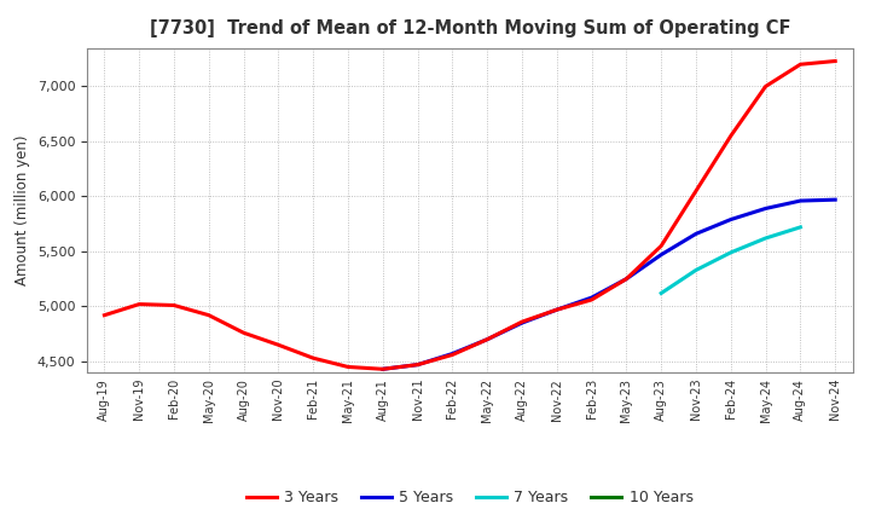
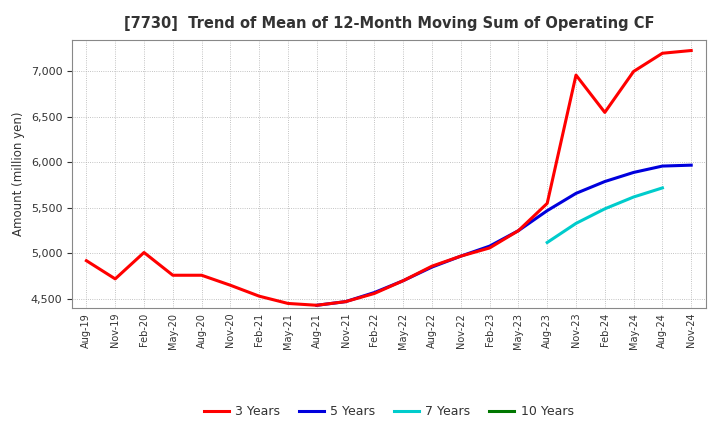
3 Years/Nov-19: 5,020 -> 4,720
3 Years/May-20: 4,920 -> 4,760
3 Years/Nov-23: 6,050 -> 6,960
